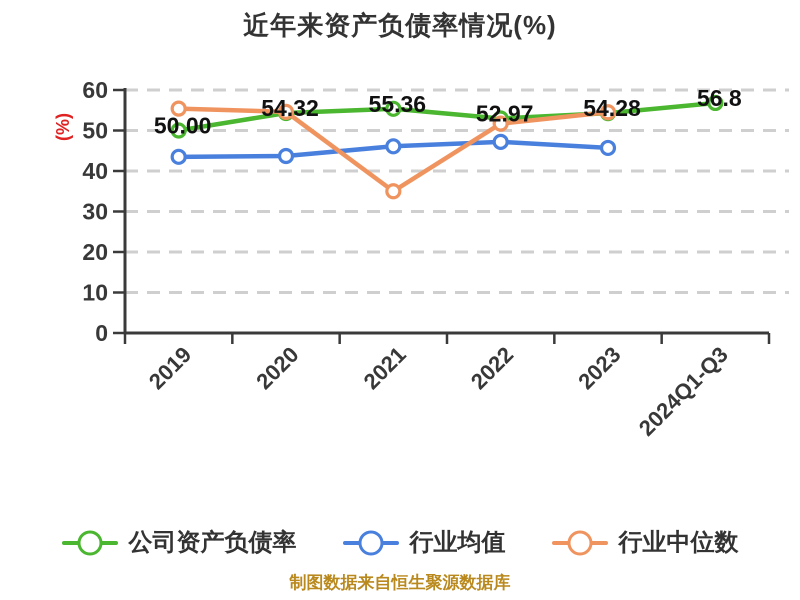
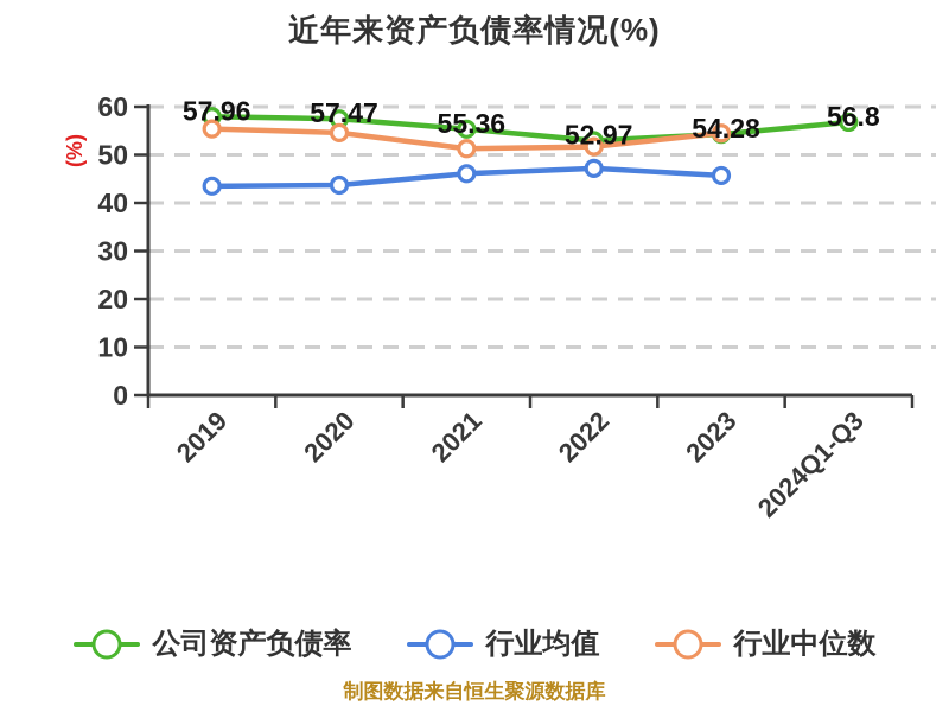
公司资产负债率/2019: 50.00 -> 57.96
公司资产负债率/2020: 54.32 -> 57.47
行业中位数/2021: 35 -> 51
